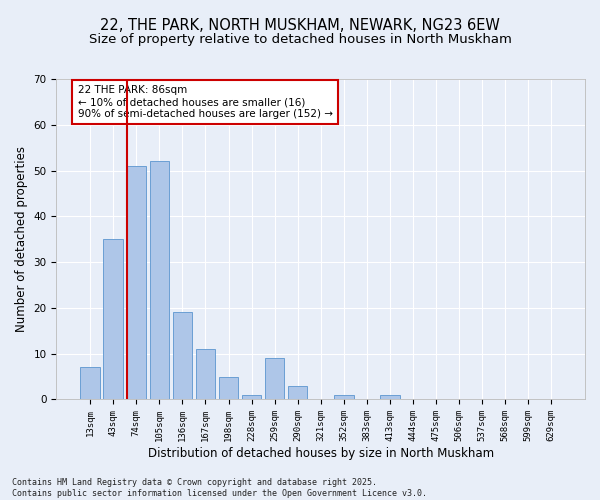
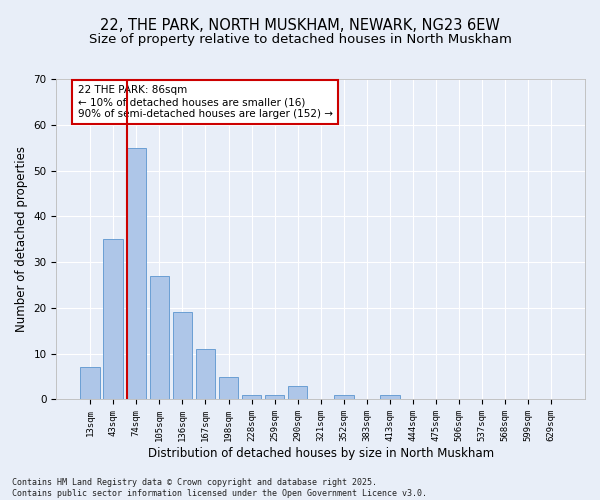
74sqm: 51 -> 55
105sqm: 52 -> 27
259sqm: 9 -> 1
